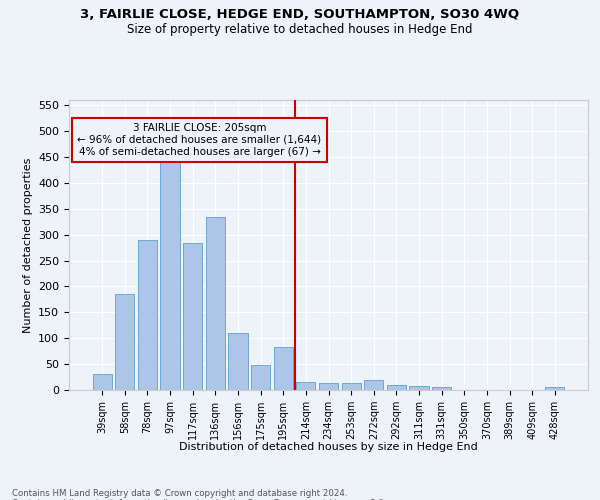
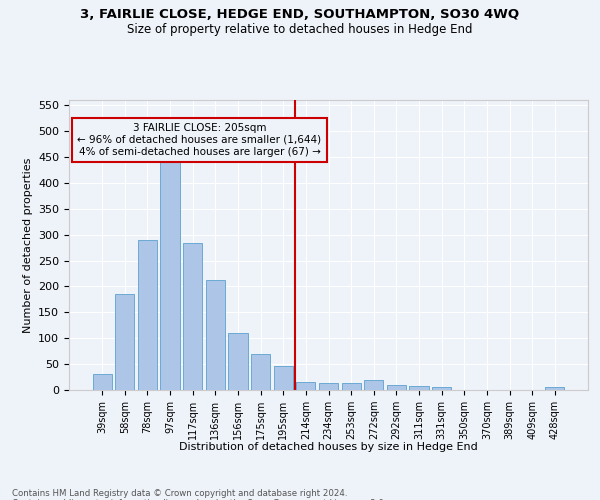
136sqm: 334 -> 212
175sqm: 48 -> 69
195sqm: 84 -> 46
